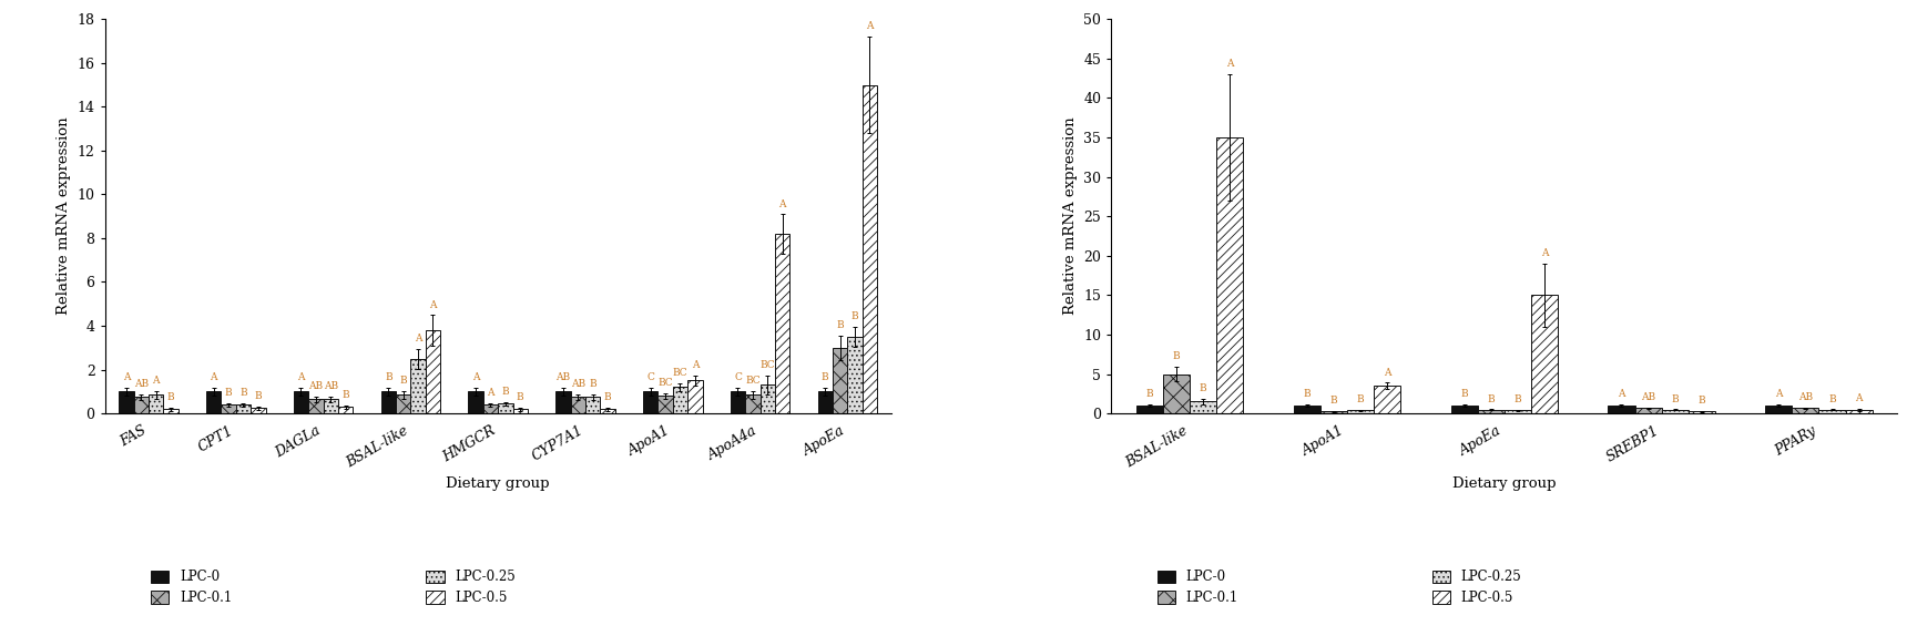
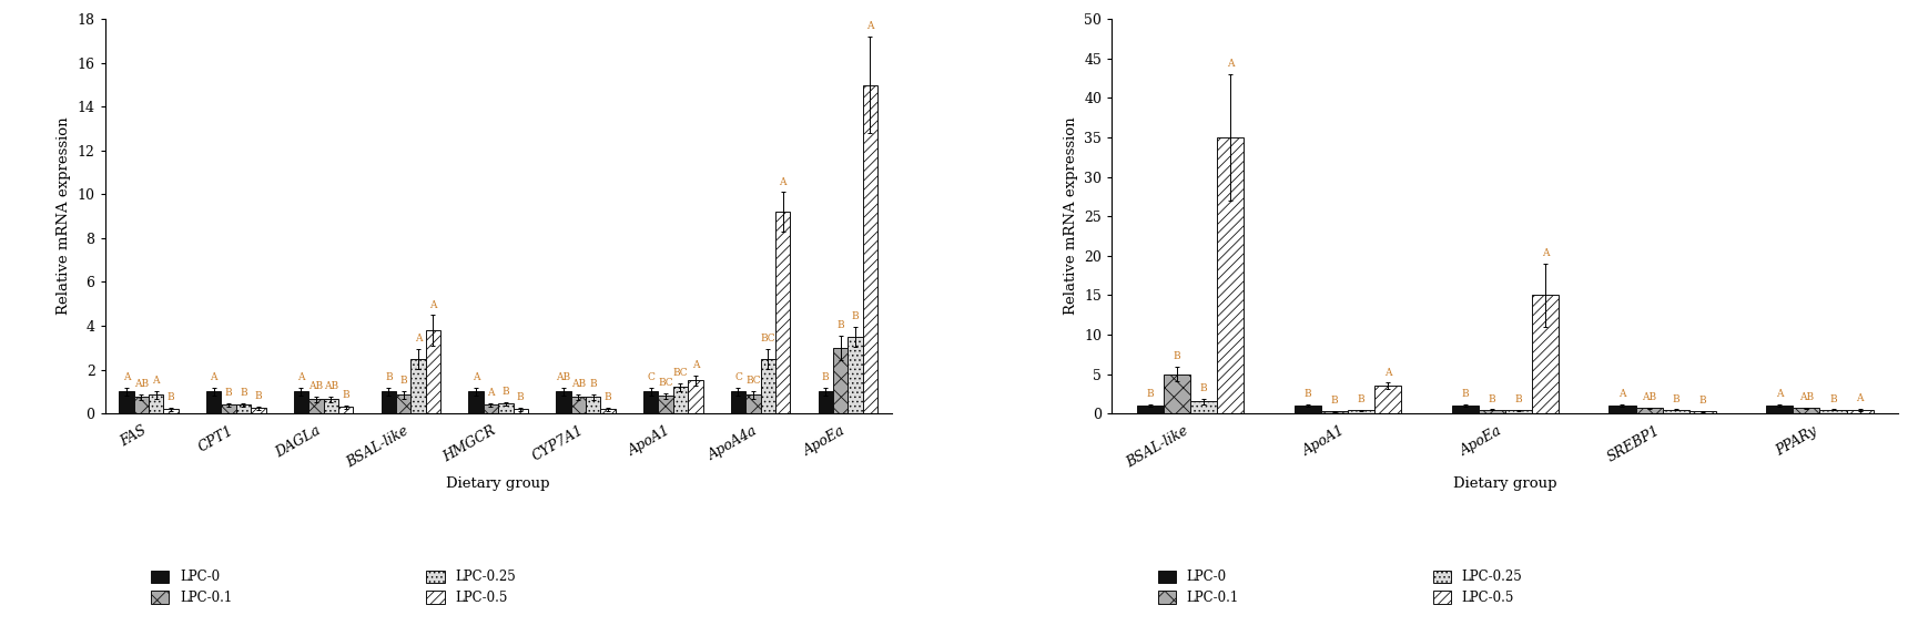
LPC-0.25/ApoA4a: 1.3 -> 2.5
LPC-0.5/ApoA4a: 8.2 -> 9.2
